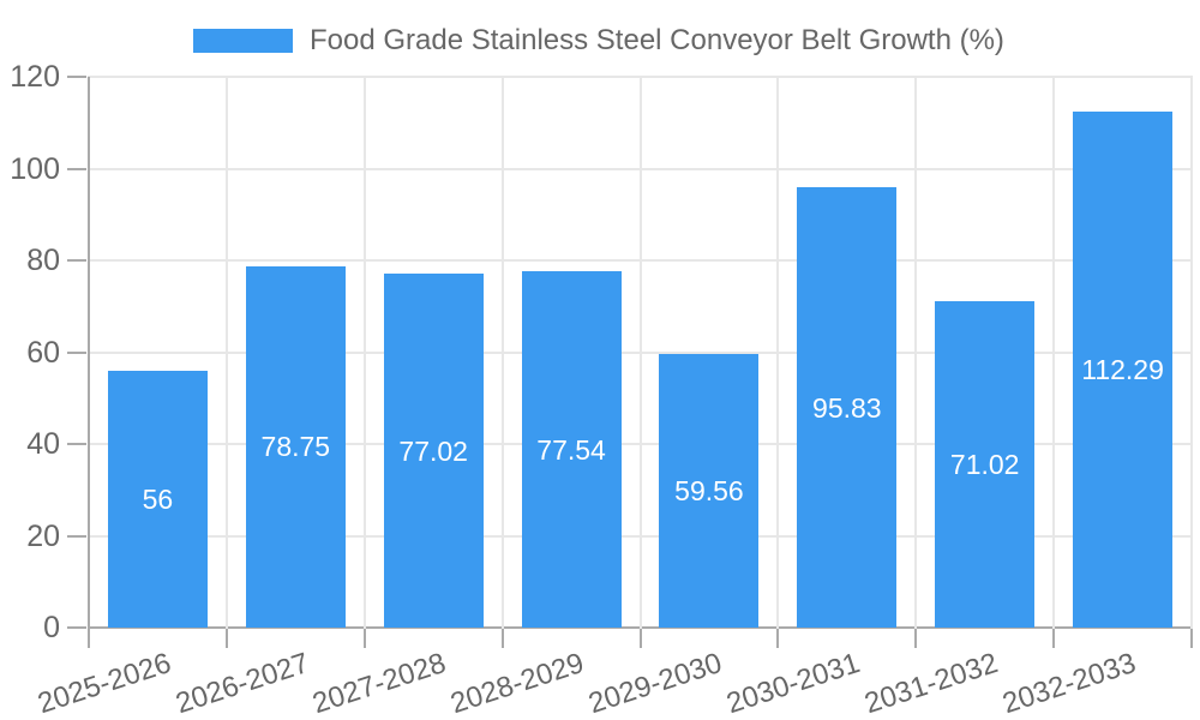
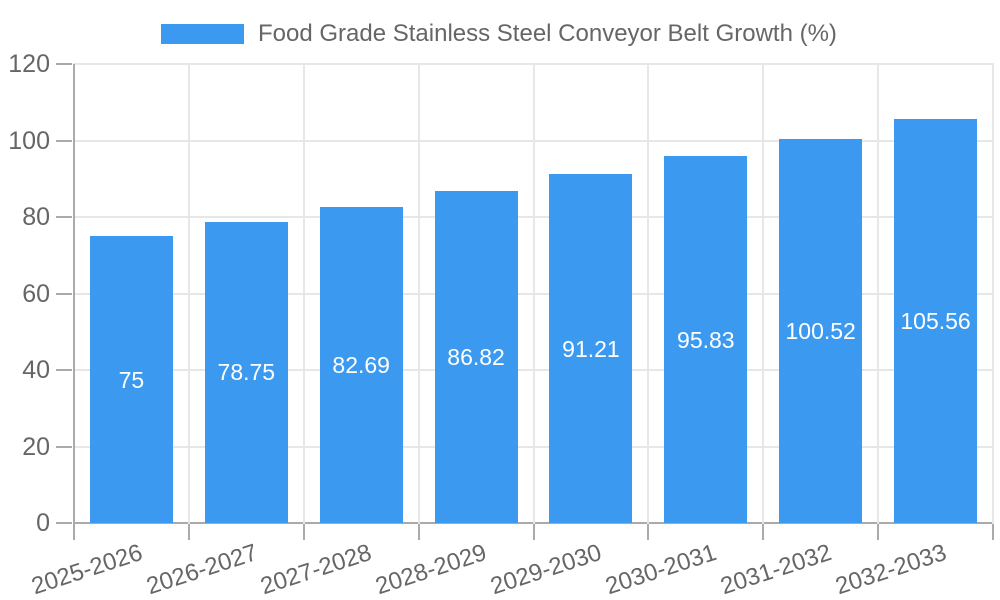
2025-2026: 56 -> 75
2027-2028: 77.02 -> 82.69
2028-2029: 77.54 -> 86.82
2029-2030: 59.56 -> 91.21
2031-2032: 71.02 -> 100.52
2032-2033: 112.29 -> 105.56
